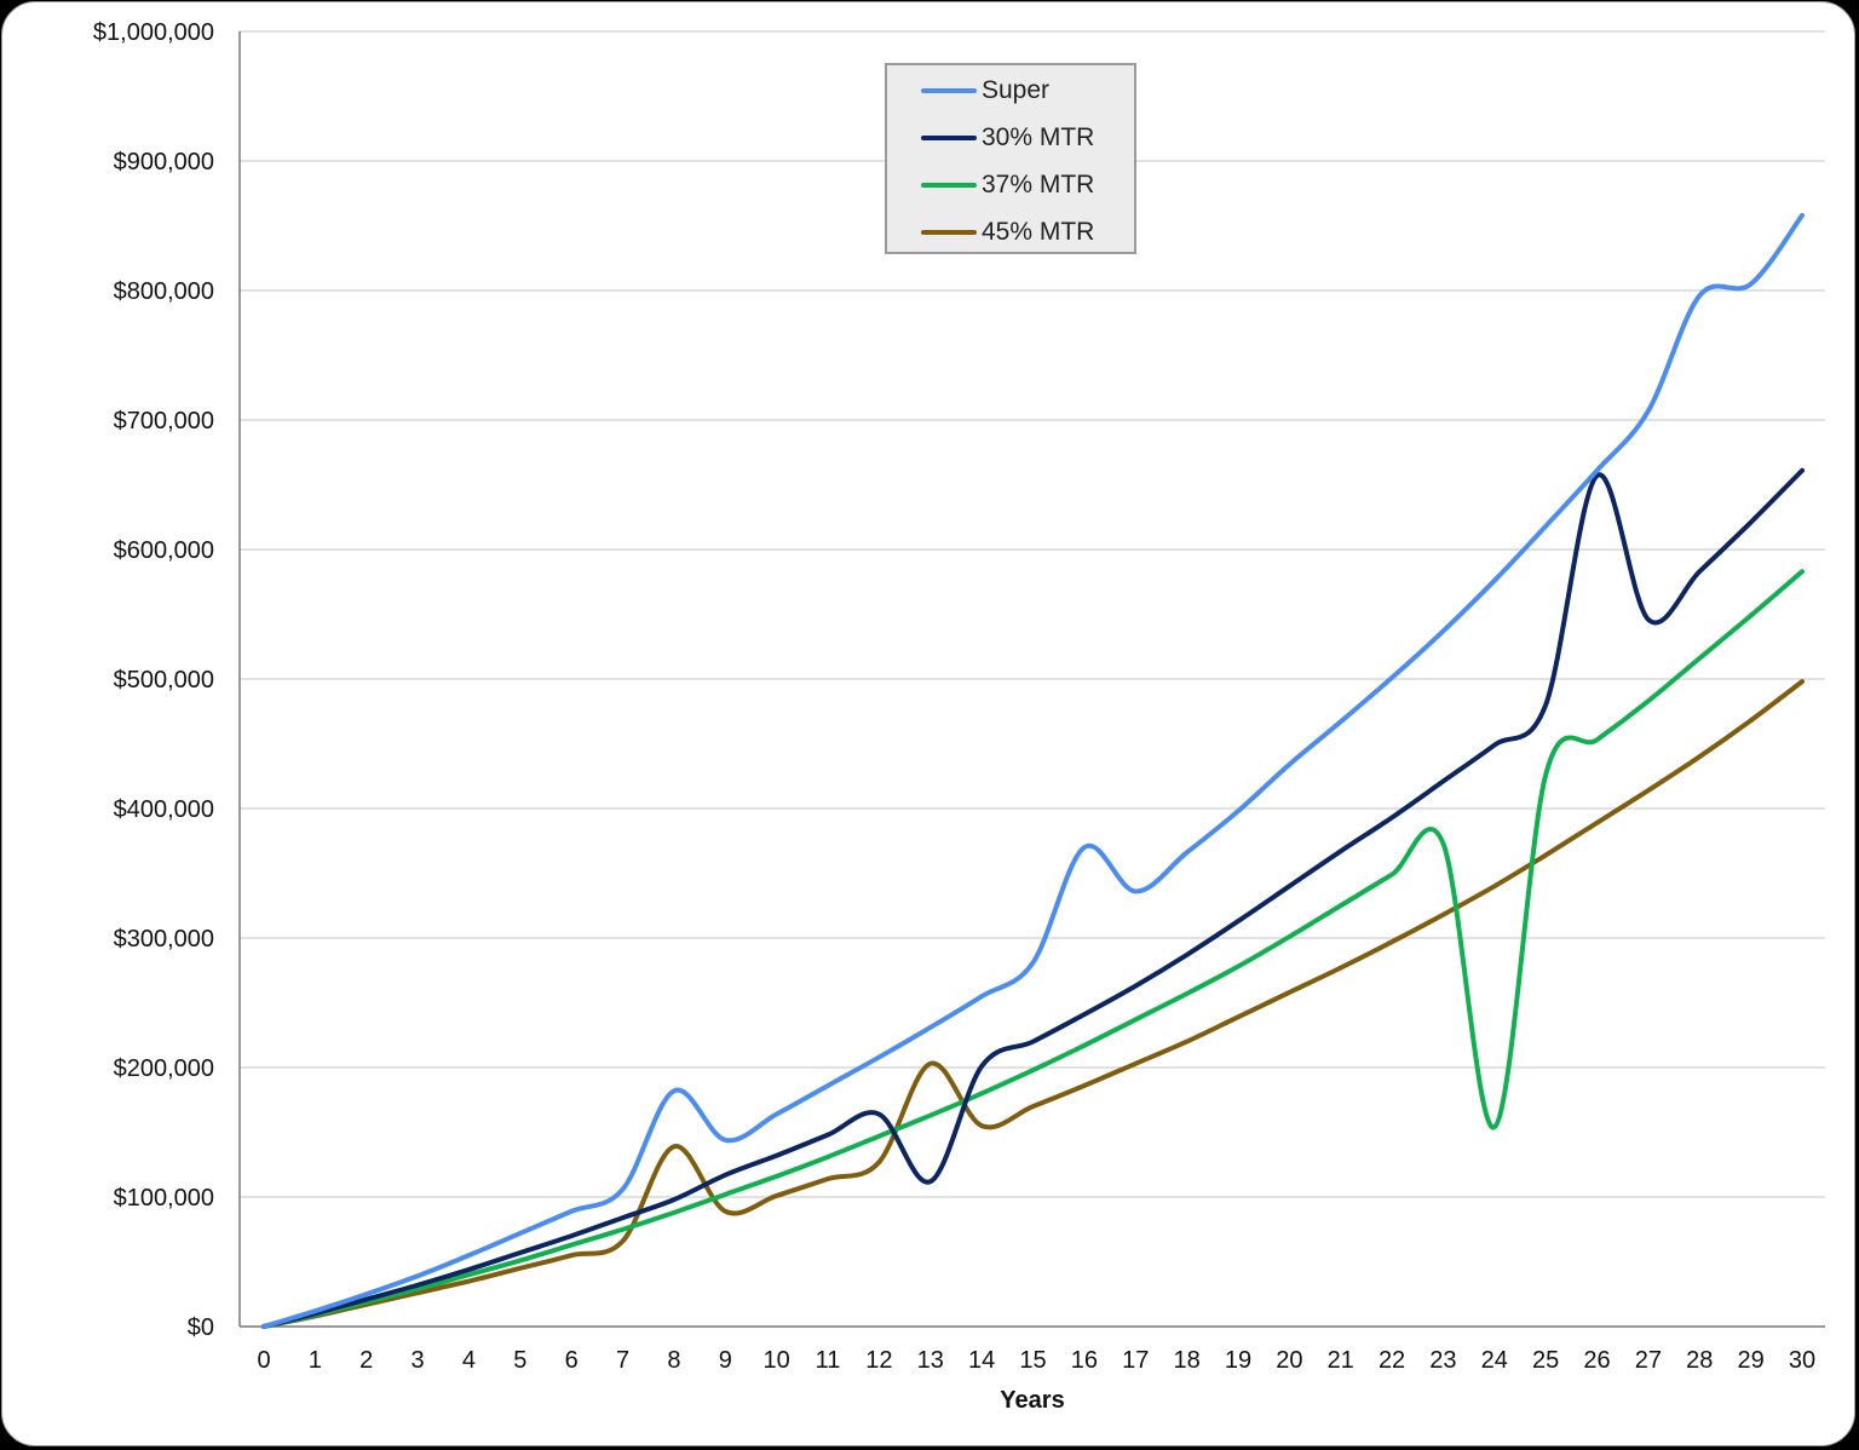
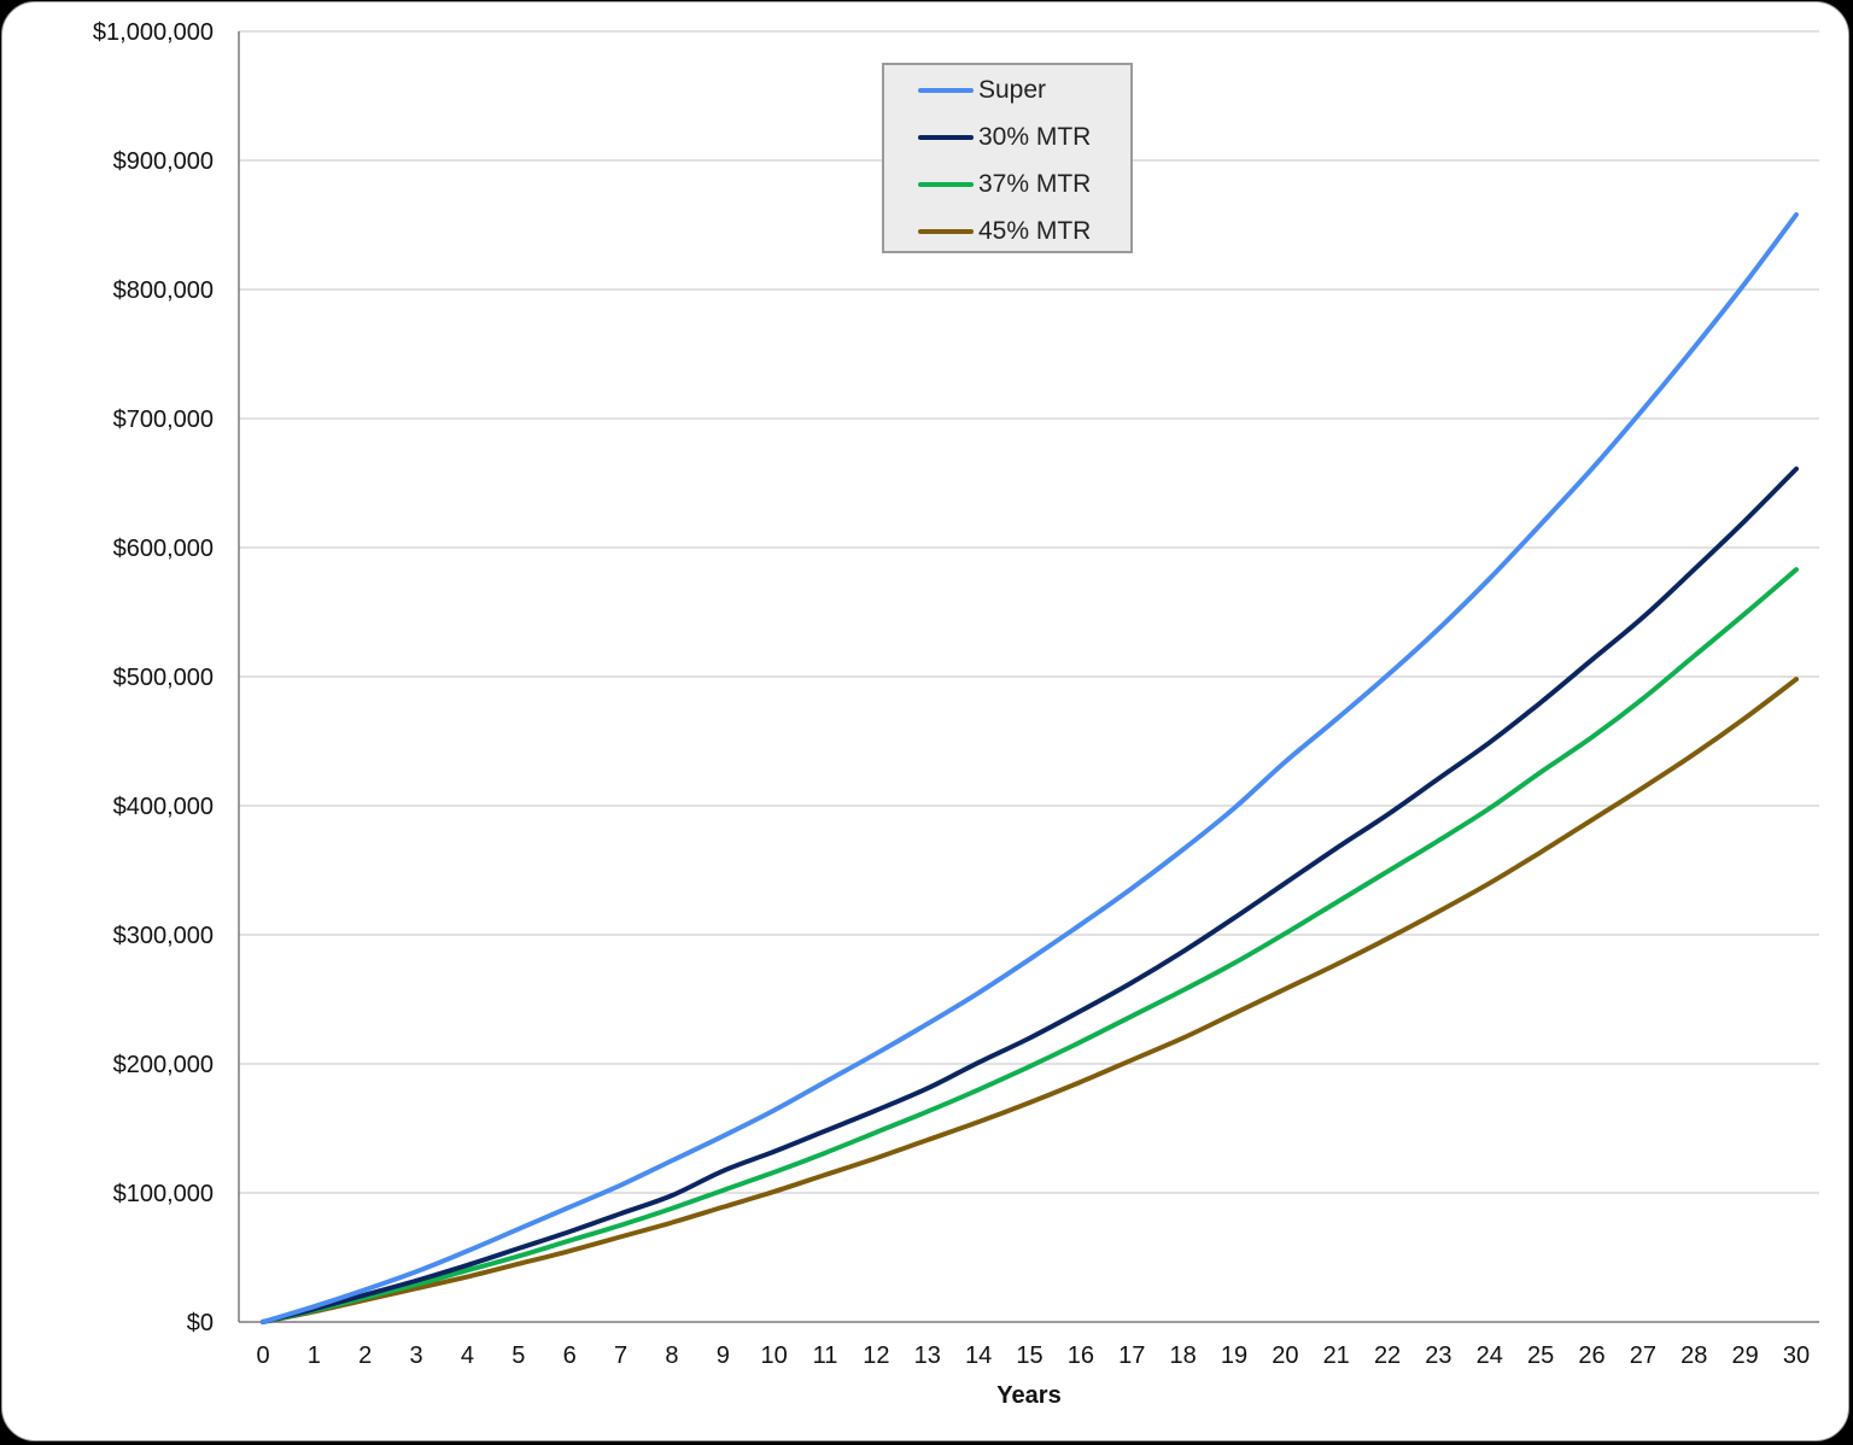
Super/8: $182000 -> $125000
45% MTR/8: $139000 -> $77000
30% MTR/13: $112000 -> $181000
45% MTR/13: $203000 -> $141000
Super/16: $370000 -> $308000
37% MTR/24: $154000 -> $398000
30% MTR/26: $657000 -> $513000
Super/28: $796000 -> $755000
